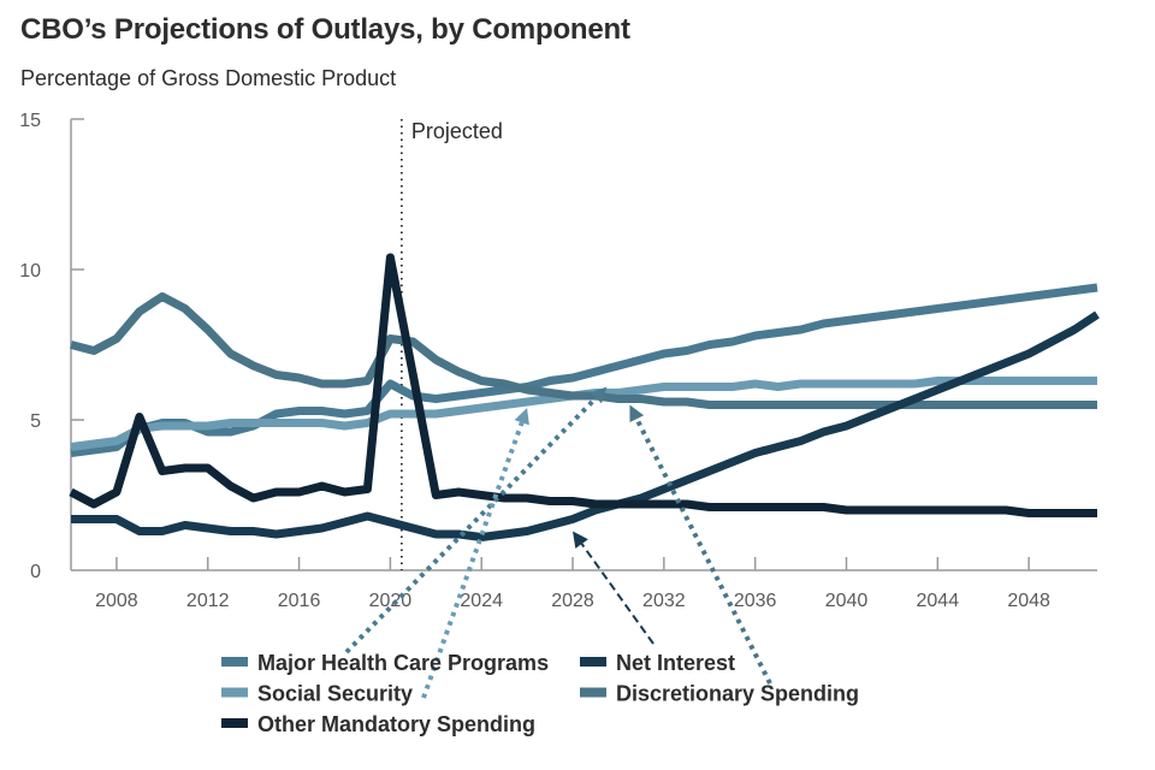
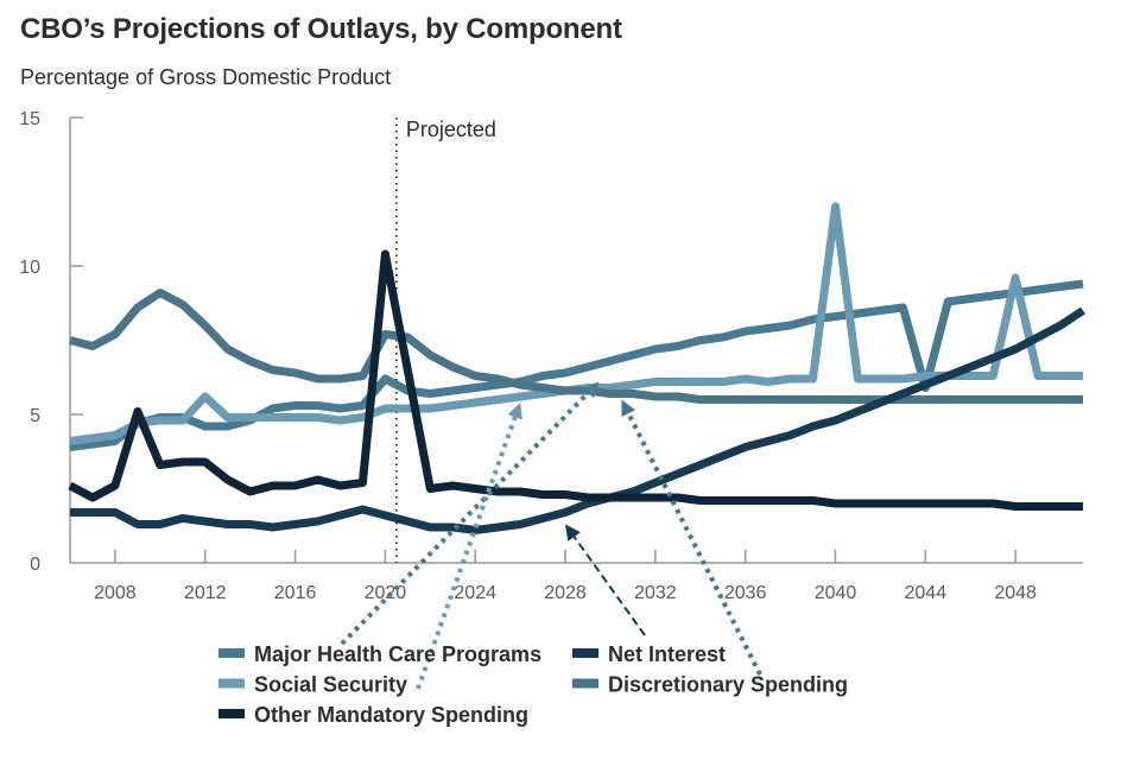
Social Security/2012: 4.8 -> 5.6
Social Security/2040: 6.2 -> 12.0
Major Health Care Programs/2044: 8.7 -> 5.9
Social Security/2048: 6.3 -> 9.6
